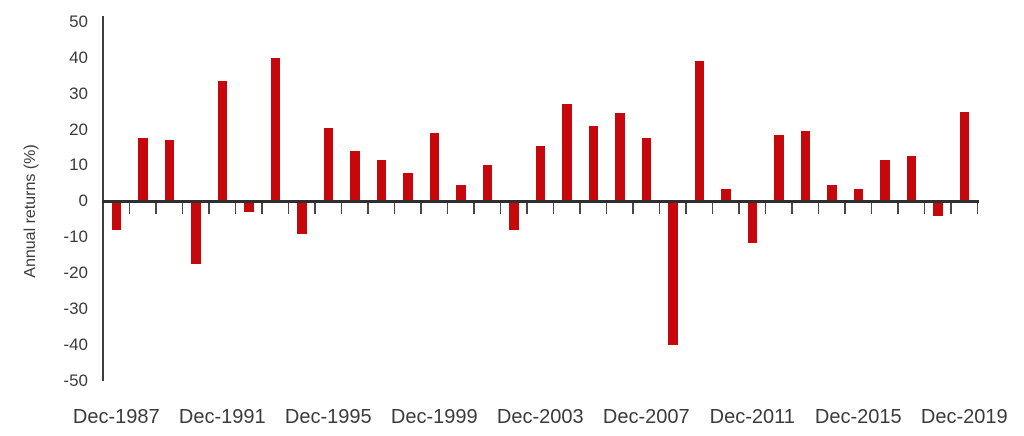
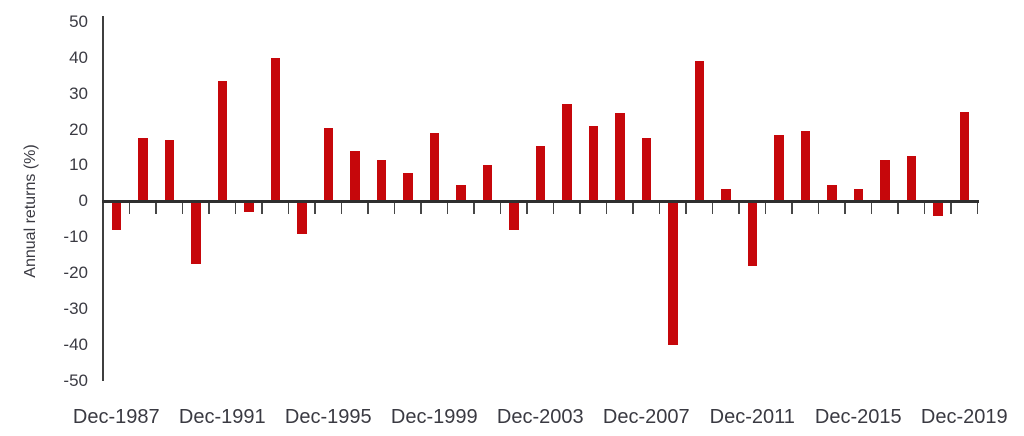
Dec-2011: -12 -> -18
